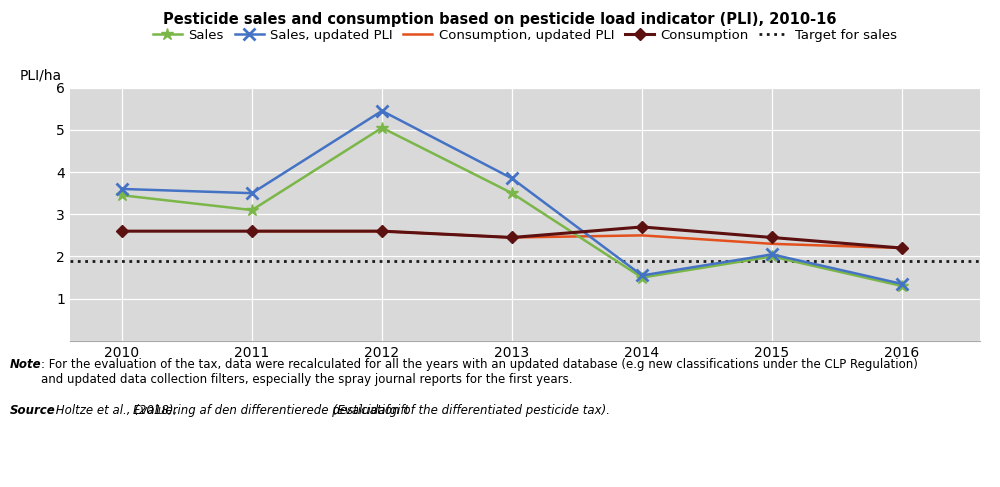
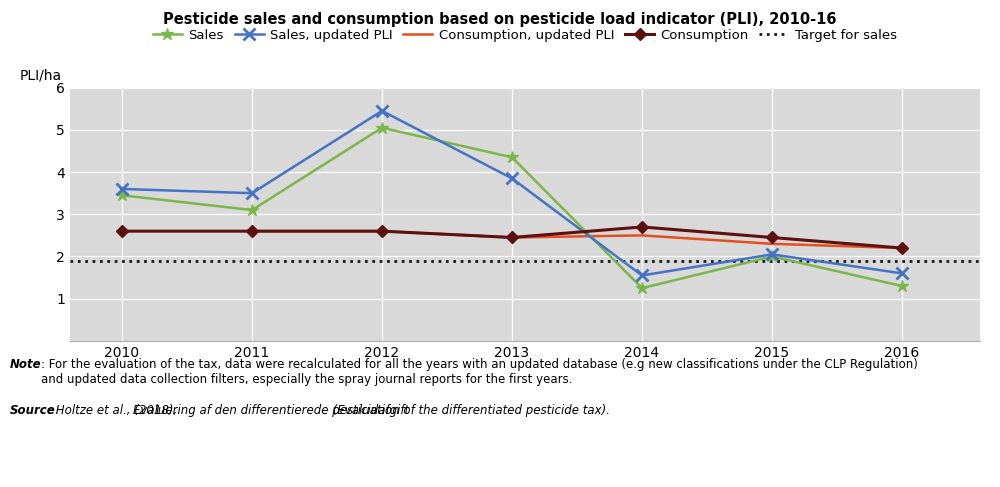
Sales/2013: 3.50 -> 4.35
Sales/2014: 1.50 -> 1.25
Sales, updated PLI/2016: 1.35 -> 1.60
